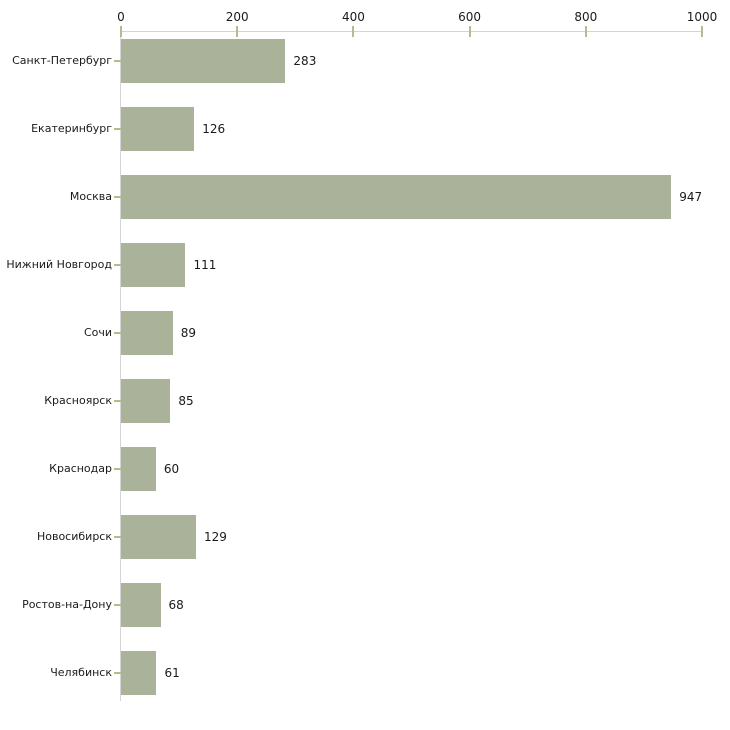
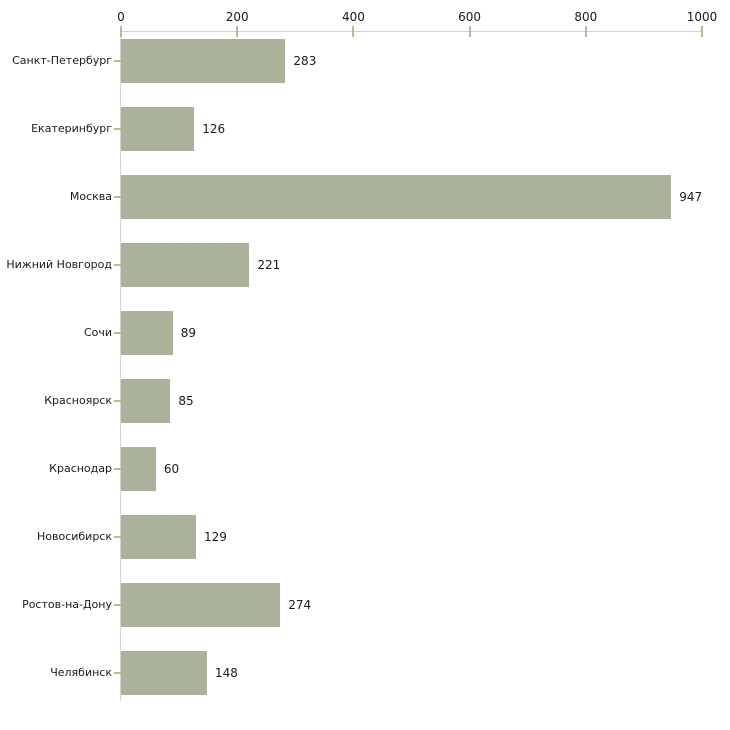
Нижний Новгород: 111 -> 221
Ростов-на-Дону: 68 -> 274
Челябинск: 61 -> 148
